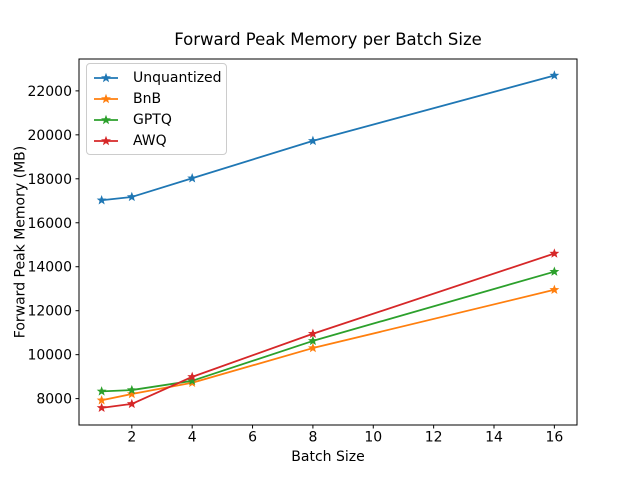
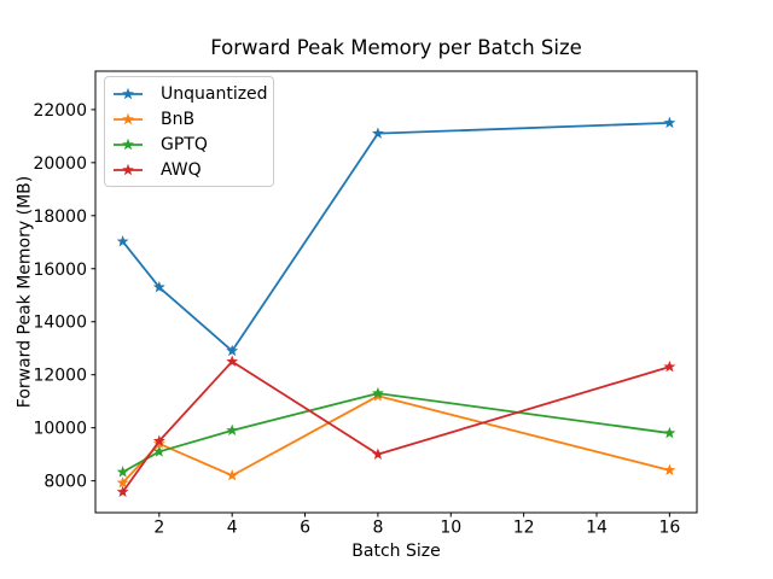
Unquantized/2: 17200 -> 15300
BnB/2: 8200 -> 9400
GPTQ/2: 8400 -> 9100
AWQ/2: 7800 -> 9500
Unquantized/4: 18000 -> 12900
BnB/4: 8700 -> 8200
GPTQ/4: 8800 -> 9900
AWQ/4: 9000 -> 12500
Unquantized/8: 19700 -> 21100
BnB/8: 10300 -> 11200
GPTQ/8: 10600 -> 11300
AWQ/8: 11000 -> 9000
Unquantized/16: 22700 -> 21500
BnB/16: 13000 -> 8400
GPTQ/16: 13800 -> 9800
AWQ/16: 14600 -> 12300
